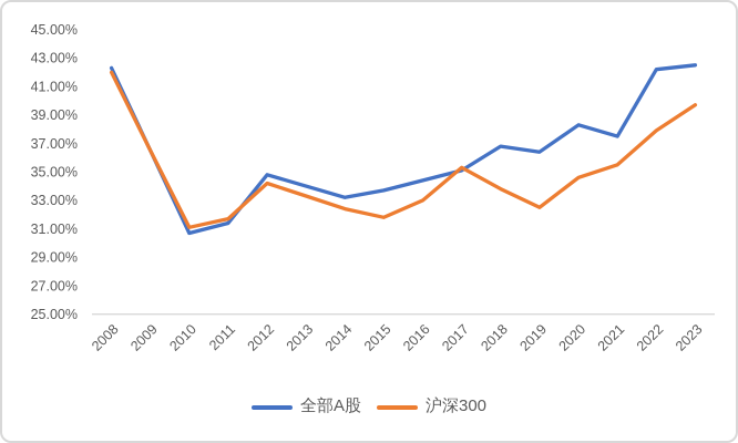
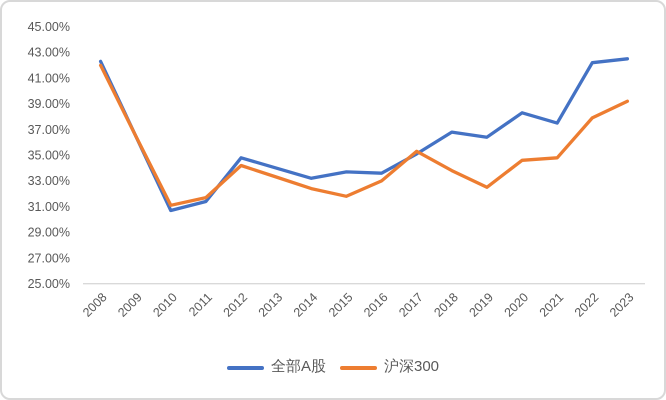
全部A股/2016: 34.4% -> 33.6%
沪深300/2021: 35.5% -> 34.8%
沪深300/2023: 39.7% -> 39.2%
